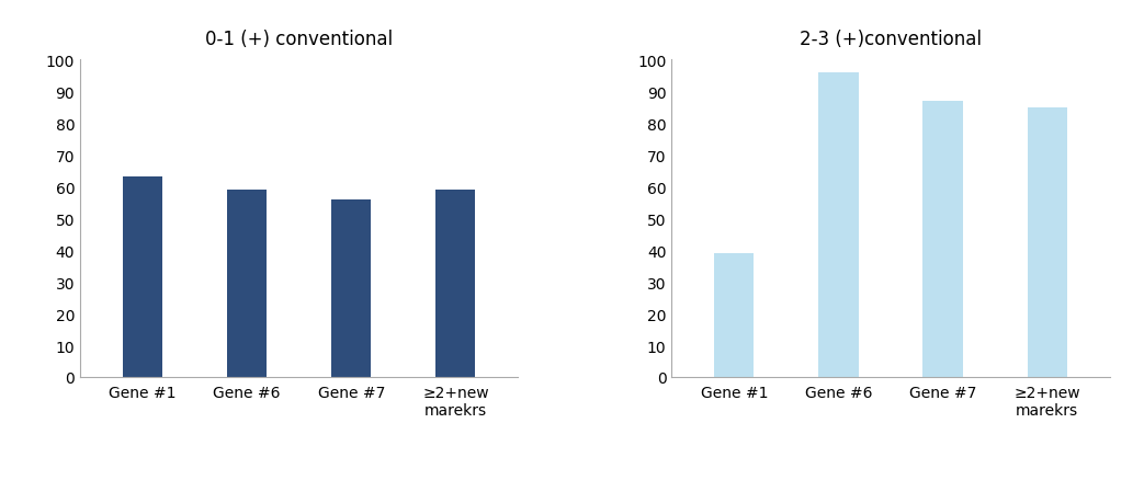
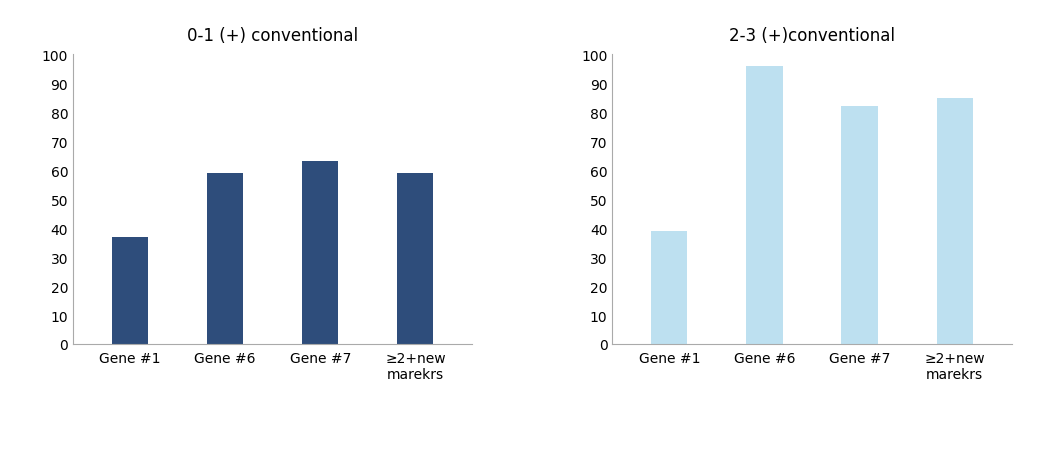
0-1 (+) conventional/Gene #1: 63 -> 37
0-1 (+) conventional/Gene #7: 56 -> 63
2-3 (+)conventional/Gene #7: 87 -> 82
